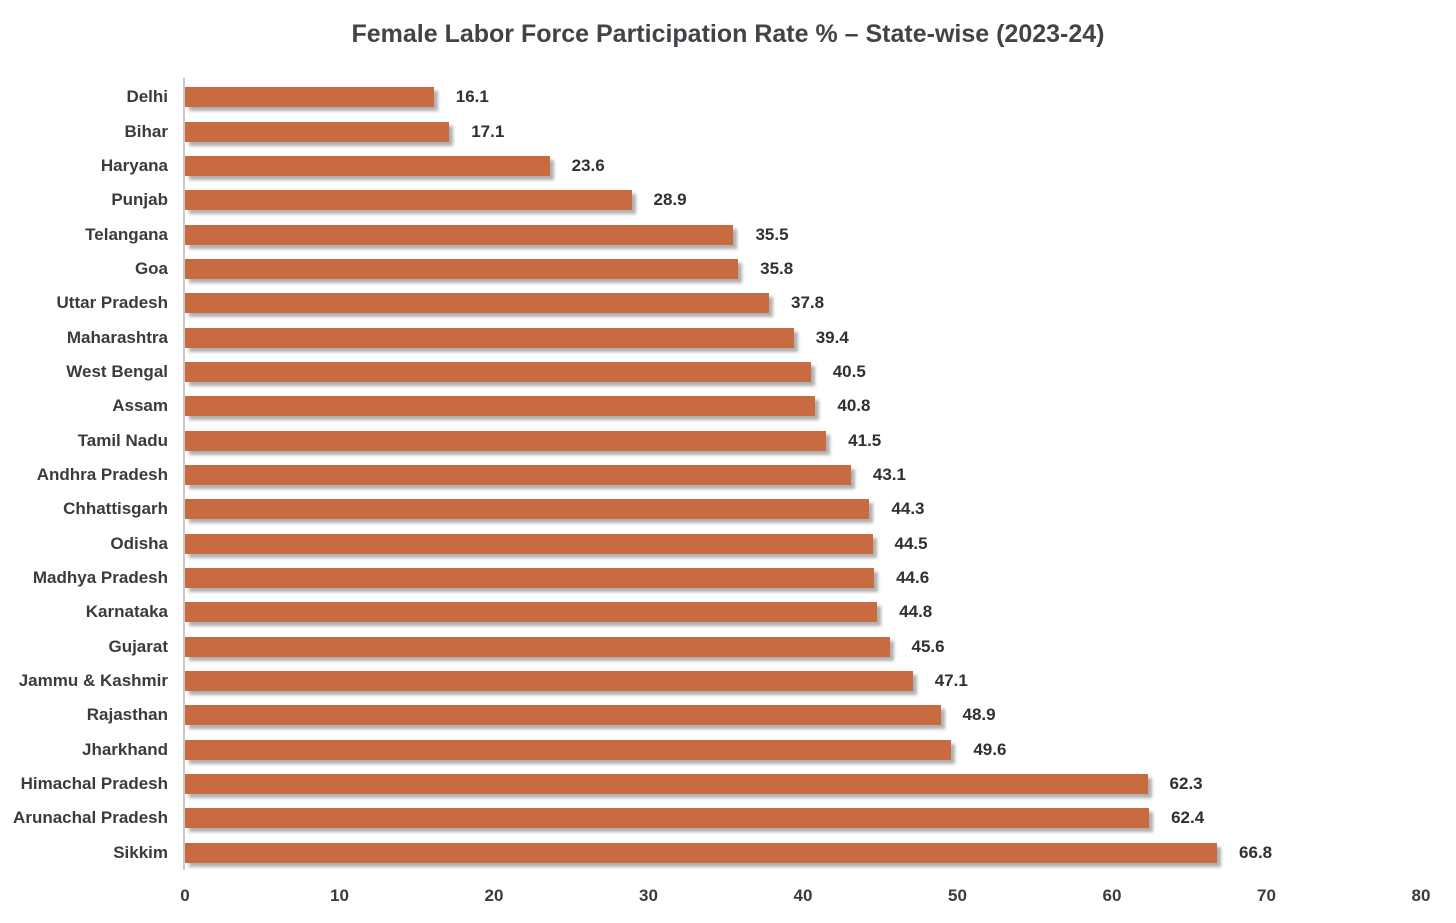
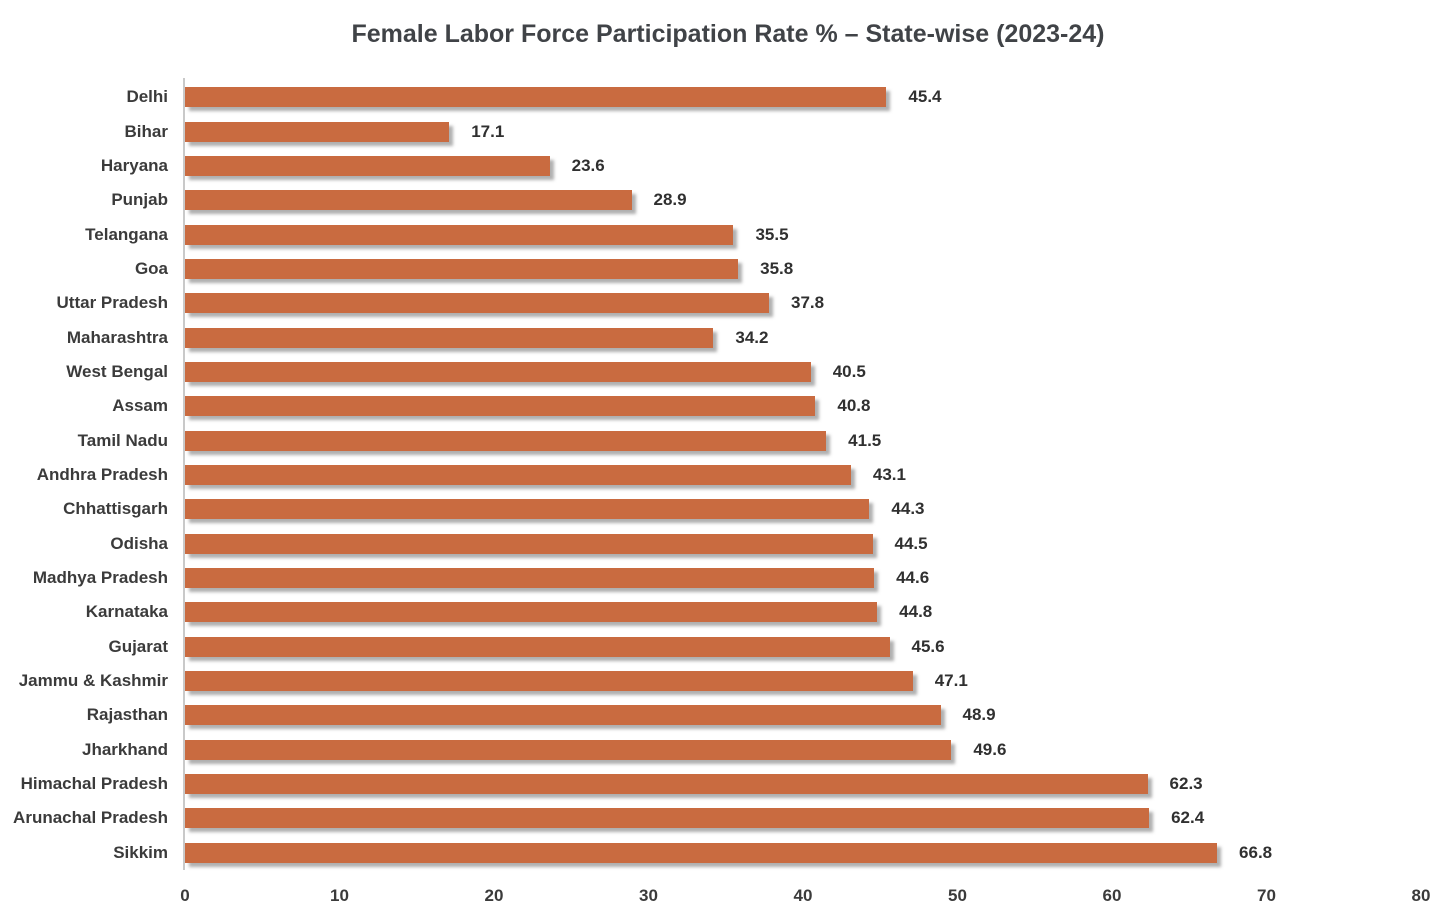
Delhi: 16.1 -> 45.4
Maharashtra: 39.4 -> 34.2
